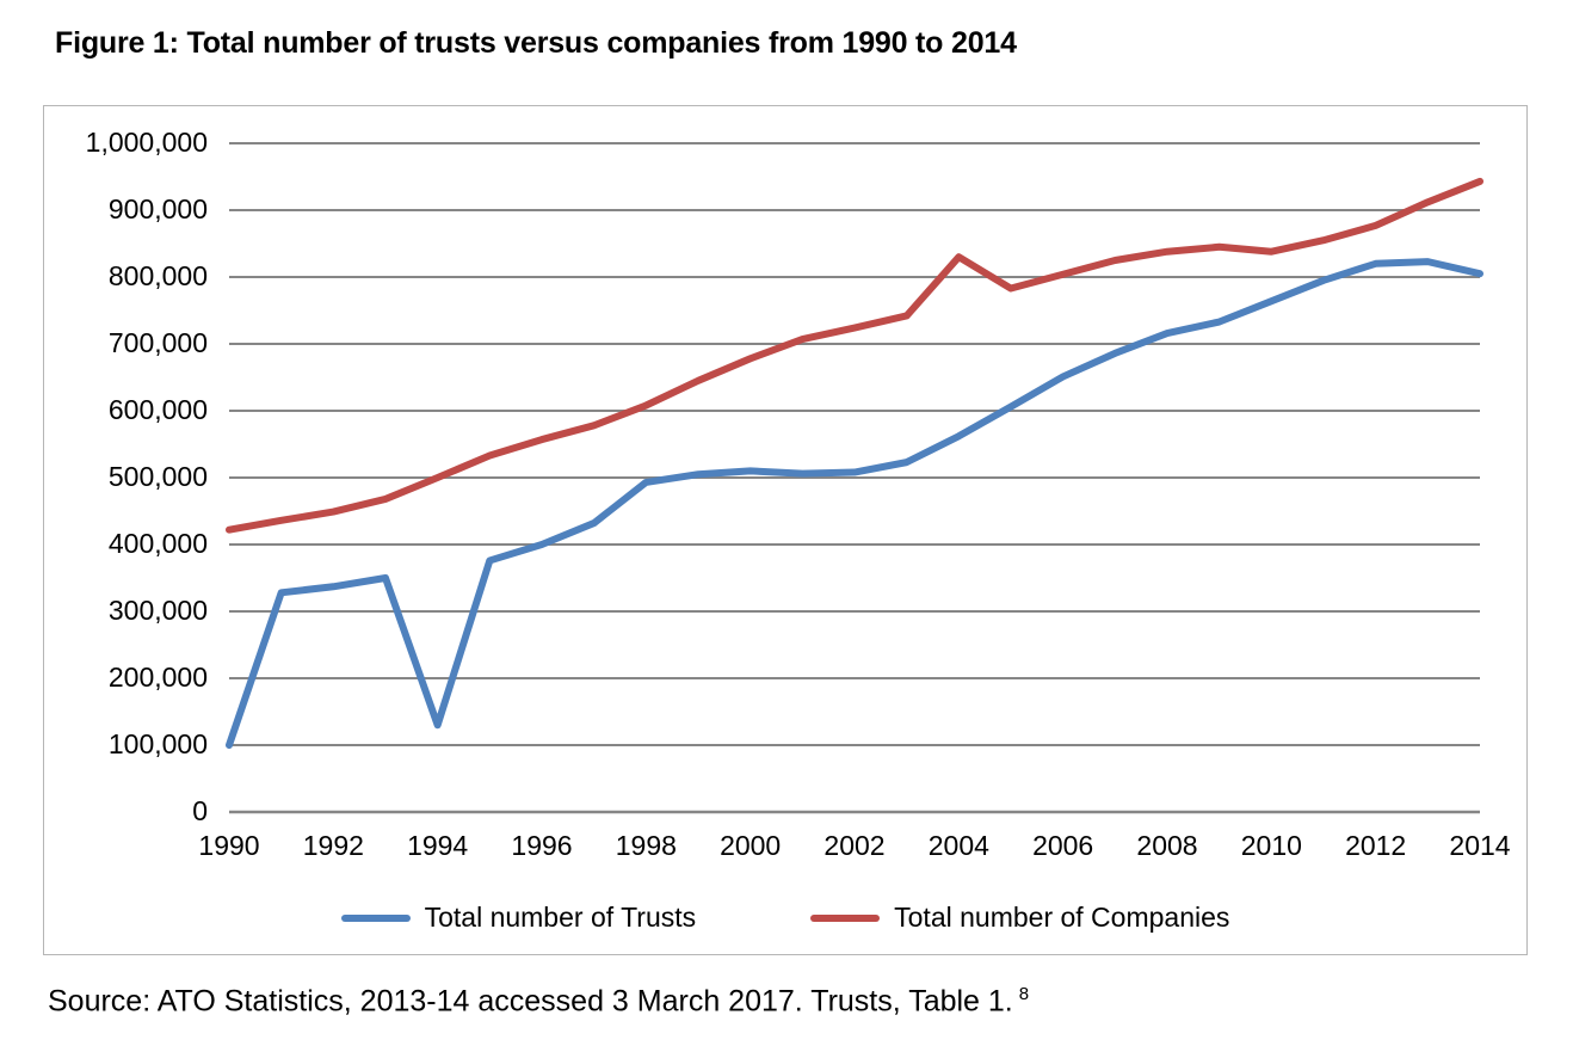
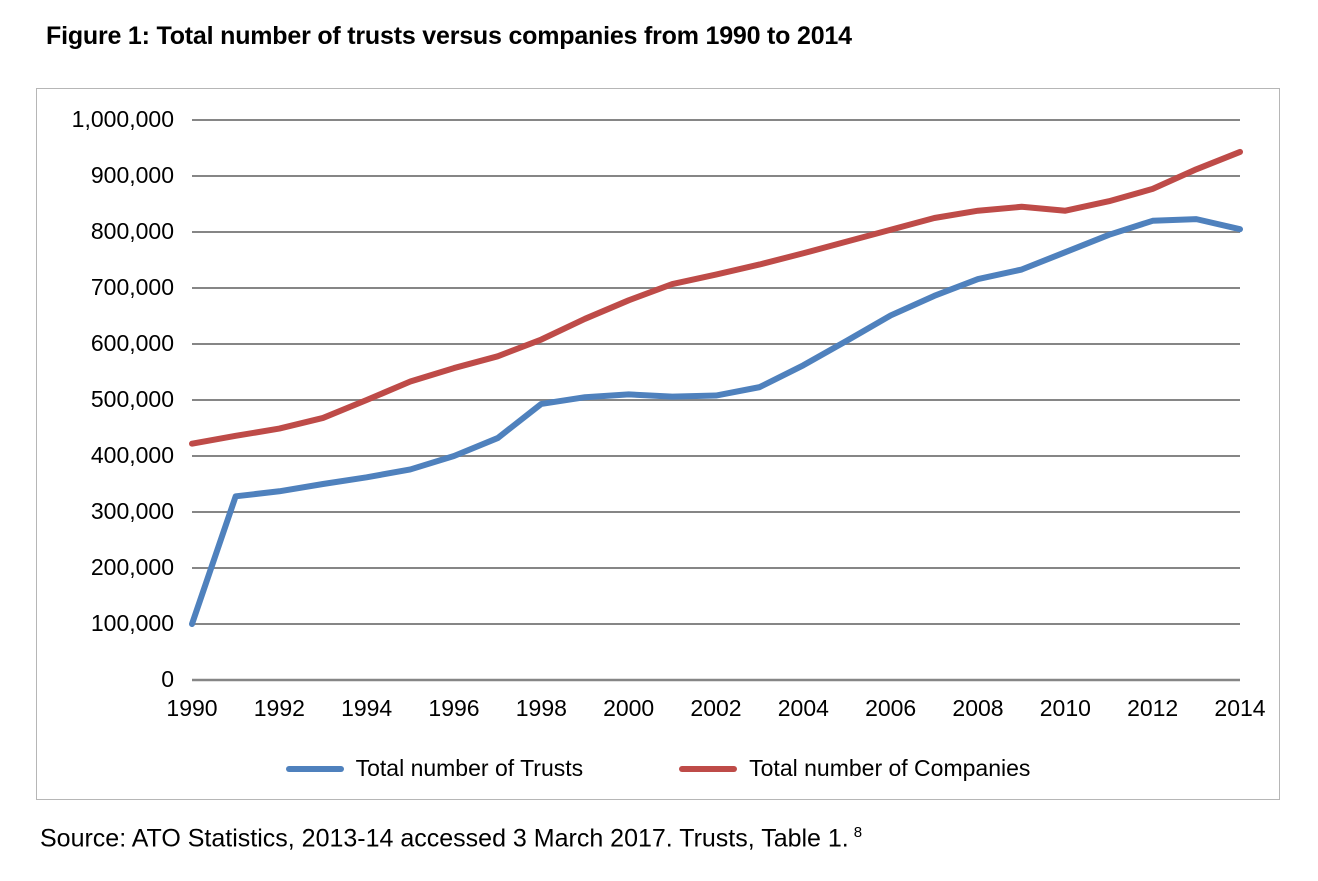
Total number of Trusts/1994: 130000 -> 360000
Total number of Companies/2004: 830000 -> 760000
